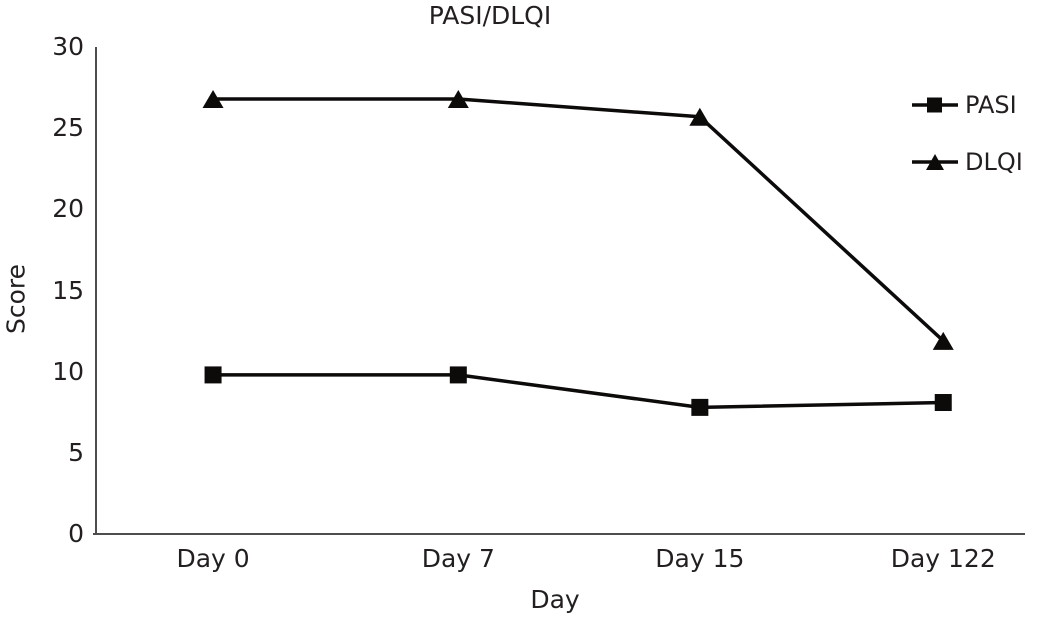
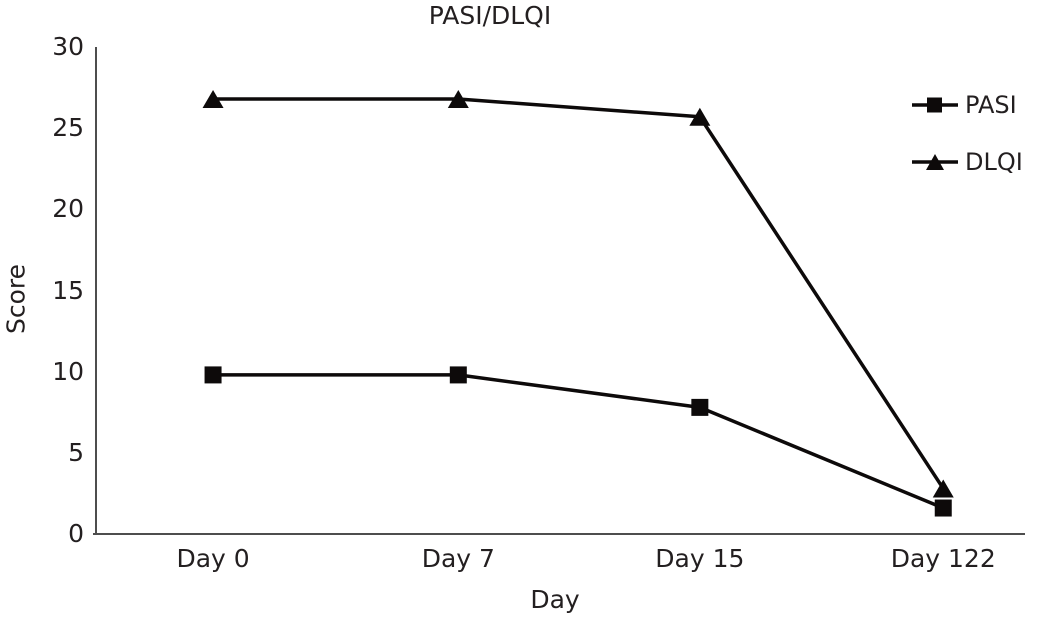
PASI/Day 122: 8.1 -> 1.6
DLQI/Day 122: 11.9 -> 2.8
